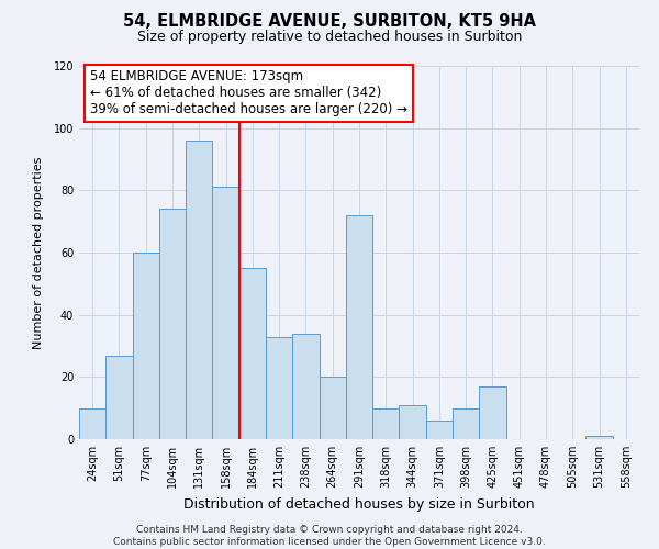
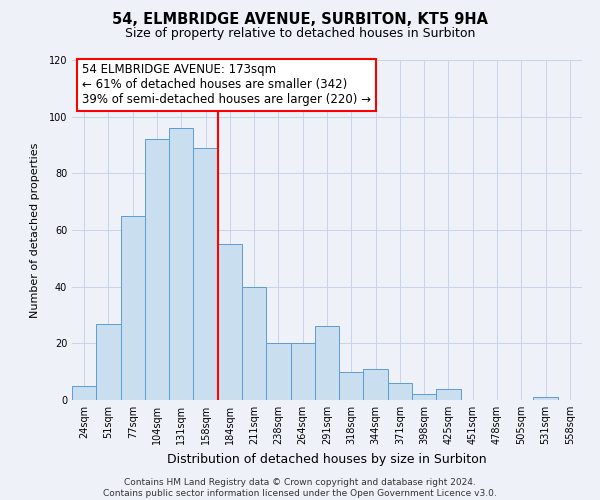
24sqm: 10 -> 5
77sqm: 60 -> 65
104sqm: 74 -> 92
158sqm: 81 -> 89
211sqm: 33 -> 40
238sqm: 34 -> 20
291sqm: 72 -> 26
398sqm: 10 -> 2
425sqm: 17 -> 4
